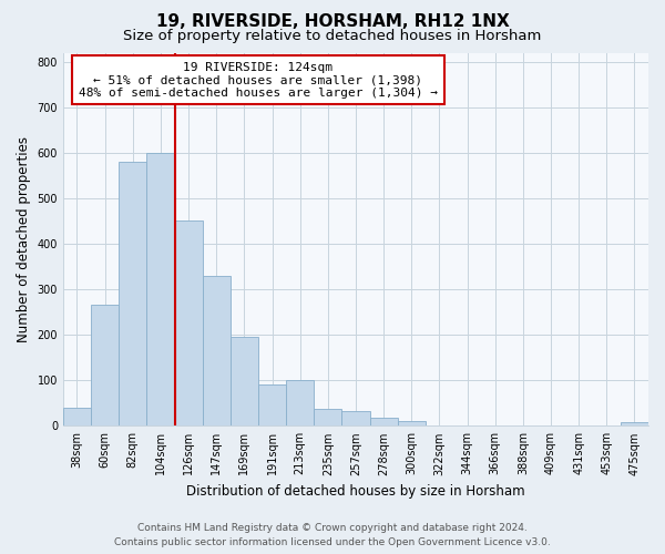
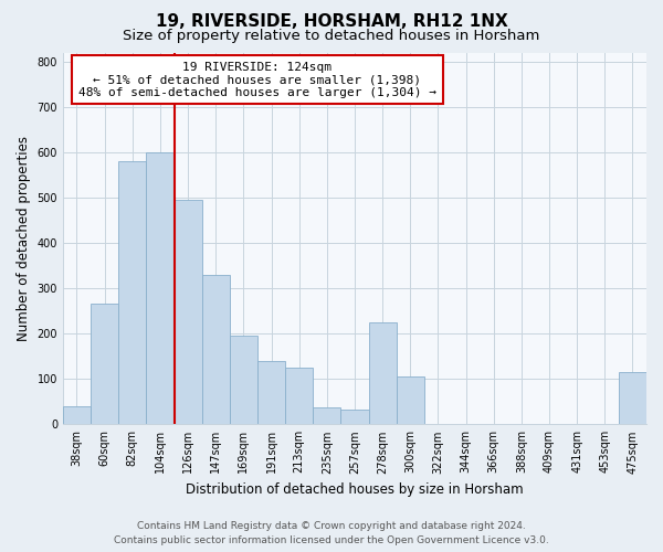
126sqm: 450 -> 495
191sqm: 90 -> 140
213sqm: 100 -> 125
278sqm: 18 -> 225
300sqm: 10 -> 105
475sqm: 8 -> 115
